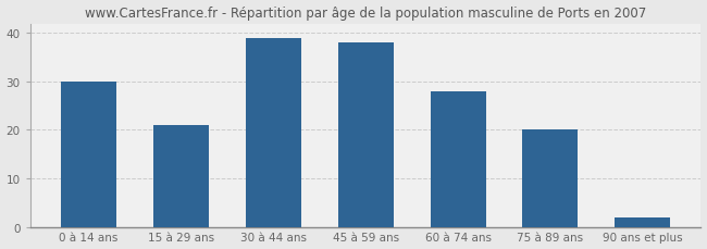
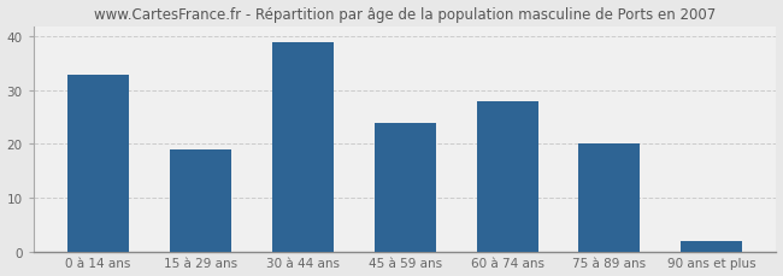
0 à 14 ans: 30 -> 33
15 à 29 ans: 21 -> 19
45 à 59 ans: 38 -> 24
